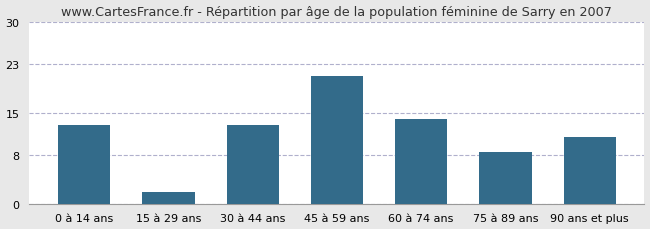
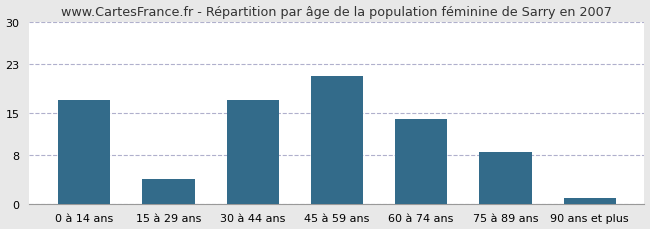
0 à 14 ans: 13.0 -> 17.0
15 à 29 ans: 2.0 -> 4.0
30 à 44 ans: 13.0 -> 17.0
90 ans et plus: 11.0 -> 1.0
